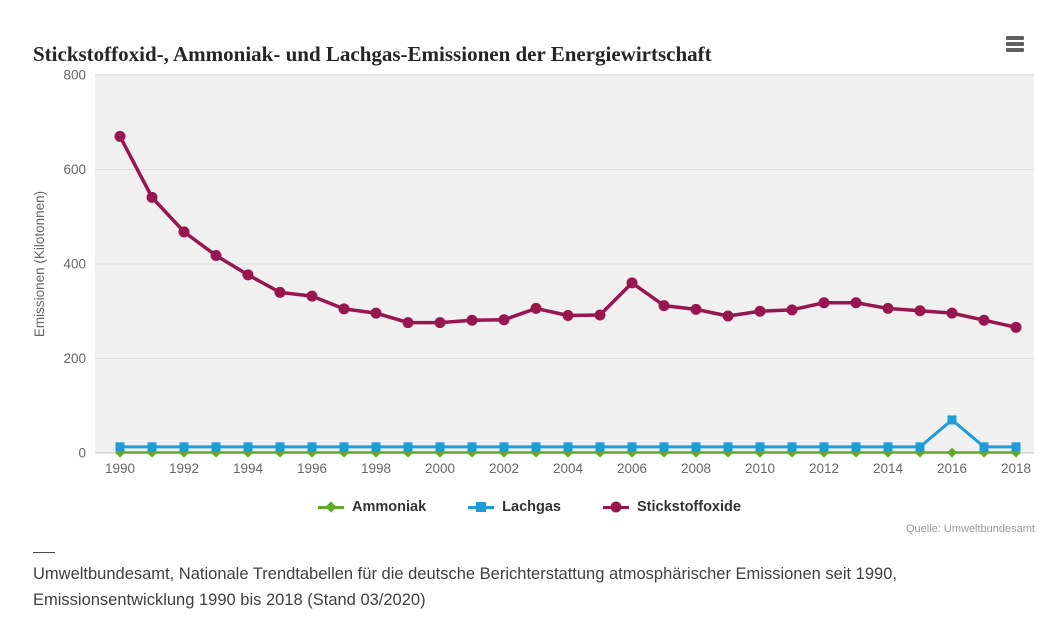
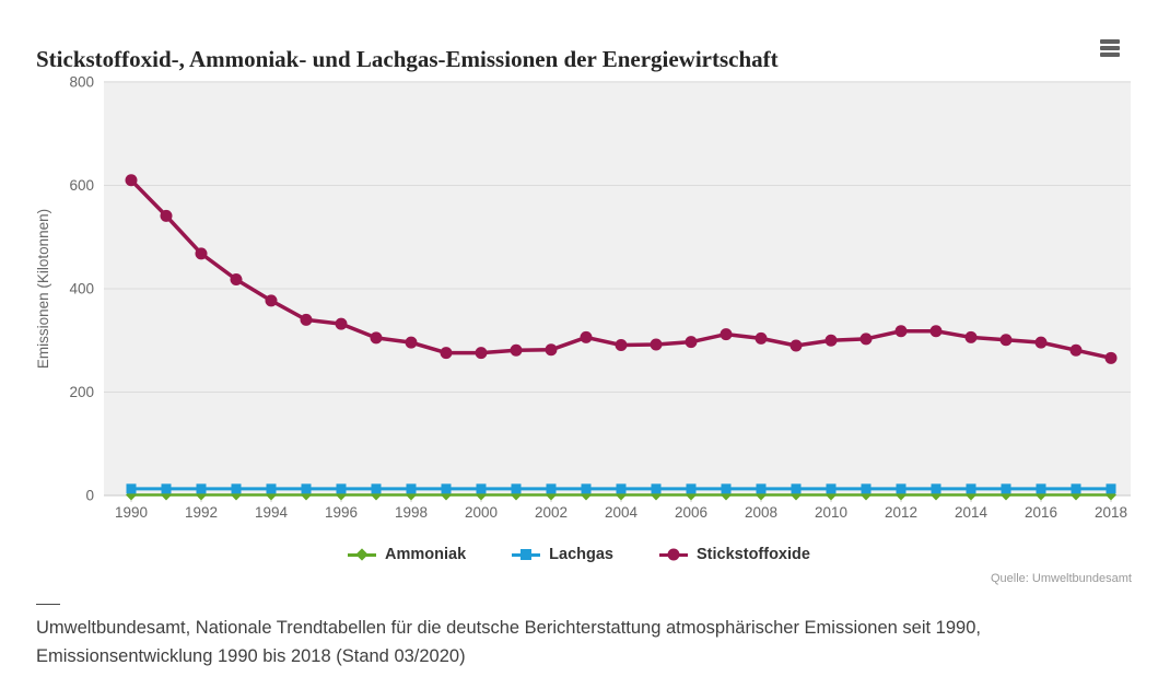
Stickstoffoxide/1990: 670 -> 610
Stickstoffoxide/2006: 360 -> 300
Lachgas/2016: 70 -> 10
